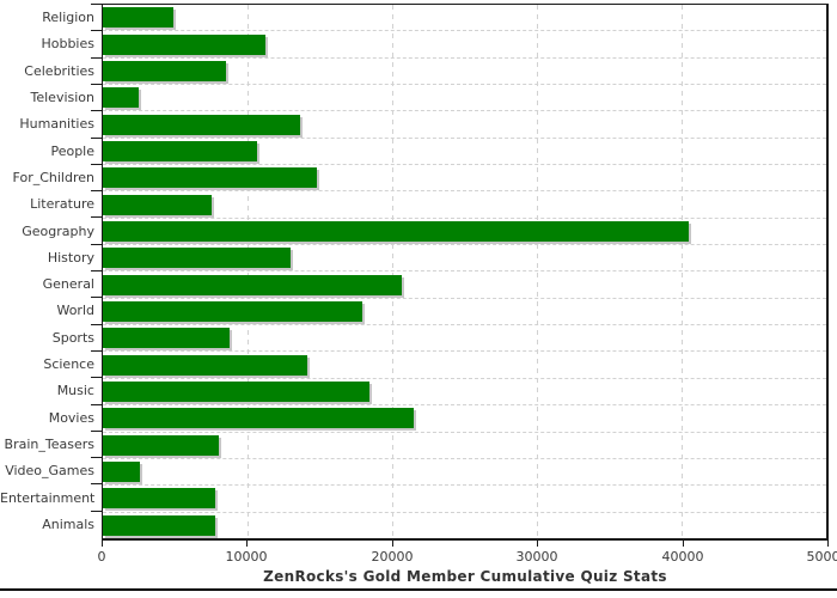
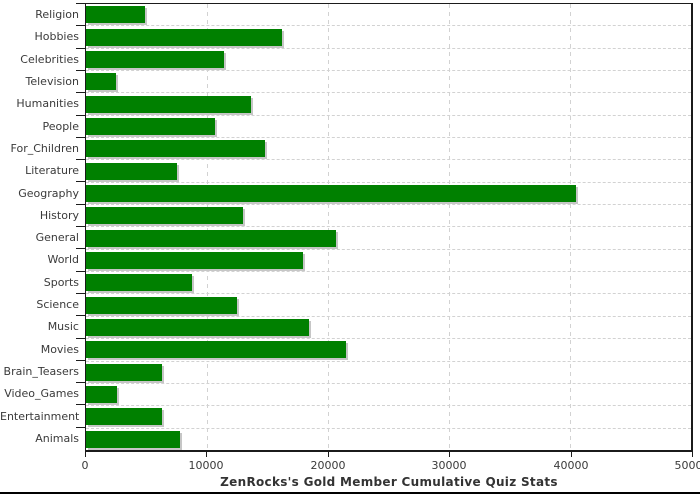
Hobbies: 11200 -> 16200
Celebrities: 8500 -> 11400
Science: 14100 -> 12500
Brain_Teasers: 8000 -> 6300
Entertainment: 7800 -> 6300
